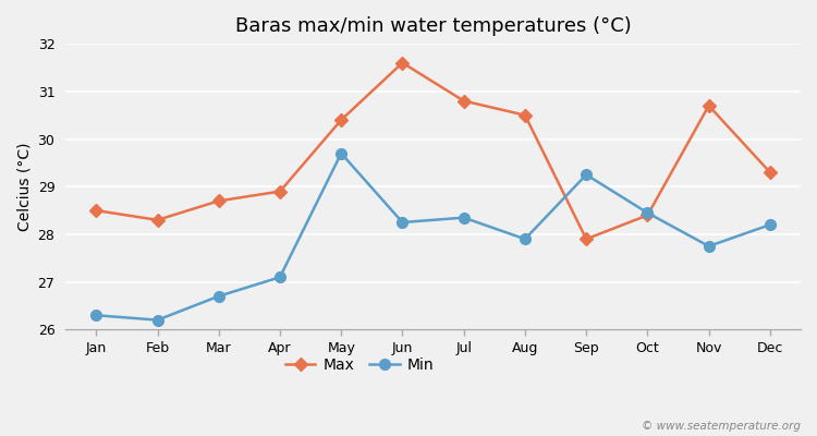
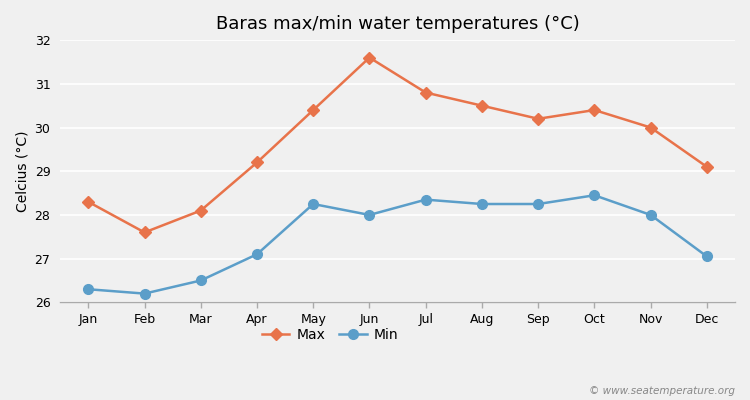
Max/Jan: 28.5 -> 28.3
Max/Feb: 28.3 -> 27.6
Max/Mar: 28.7 -> 28.1
Min/Mar: 26.70 -> 26.50
Max/Apr: 28.9 -> 29.2
Min/May: 29.70 -> 28.25
Min/Jun: 28.25 -> 28.00
Min/Aug: 27.90 -> 28.25
Max/Sep: 27.9 -> 30.2
Min/Sep: 29.25 -> 28.25
Max/Oct: 28.4 -> 30.4
Max/Nov: 30.7 -> 30.0
Min/Nov: 27.75 -> 28.00
Max/Dec: 29.3 -> 29.1
Min/Dec: 28.20 -> 27.05
